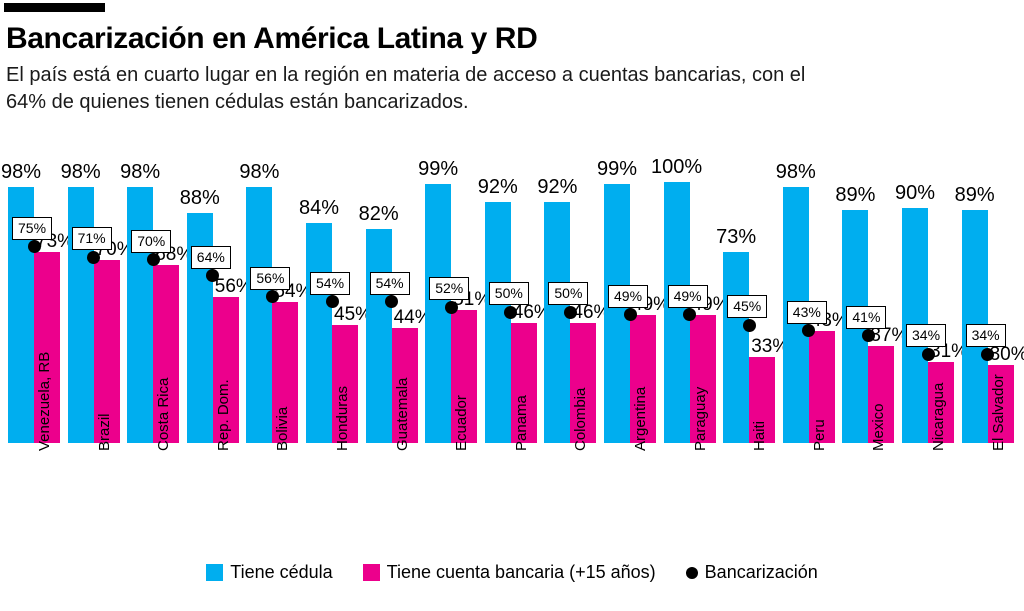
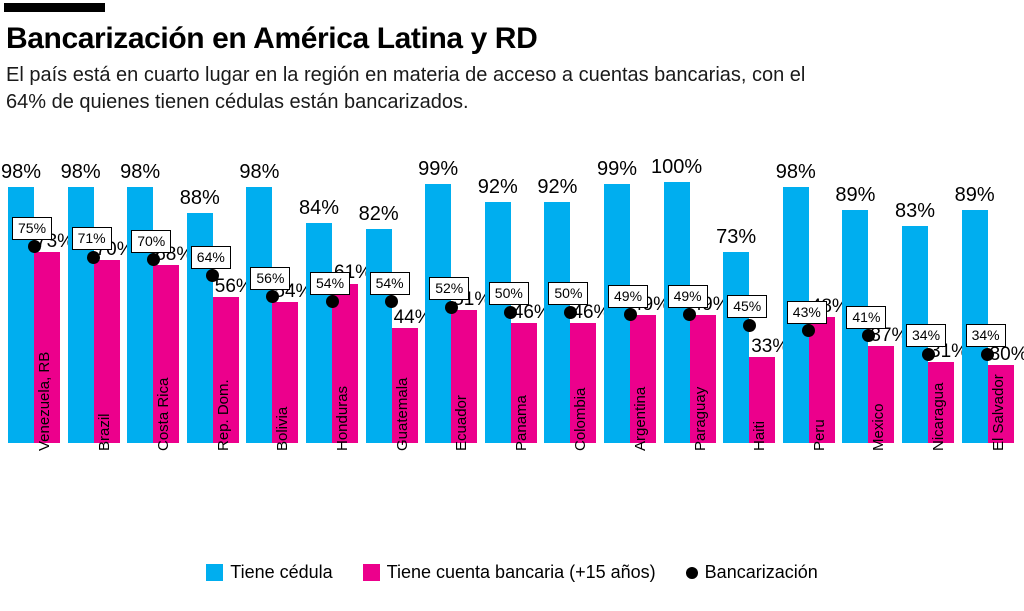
Tiene cuenta bancaria (+15 años)/Honduras: 45% -> 61%
Tiene cuenta bancaria (+15 años)/Peru: 43% -> 48%
Tiene cédula/Nicaragua: 90% -> 83%
